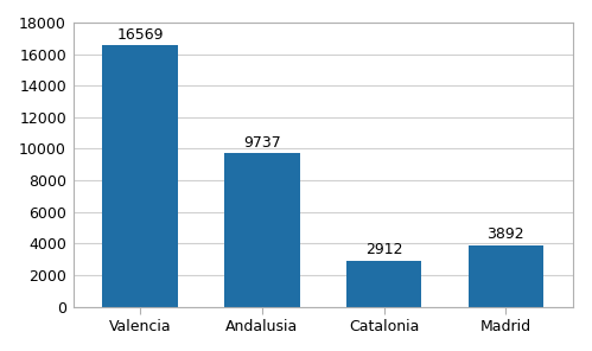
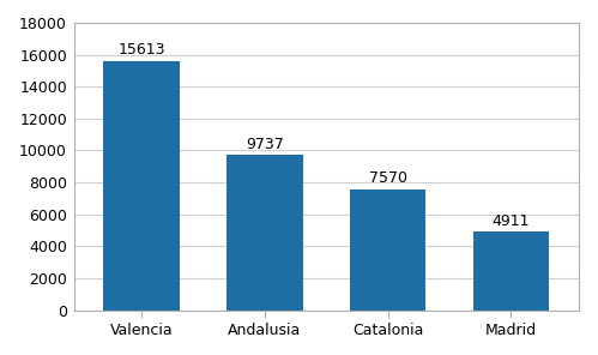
Valencia: 16569 -> 15613
Catalonia: 2912 -> 7570
Madrid: 3892 -> 4911
